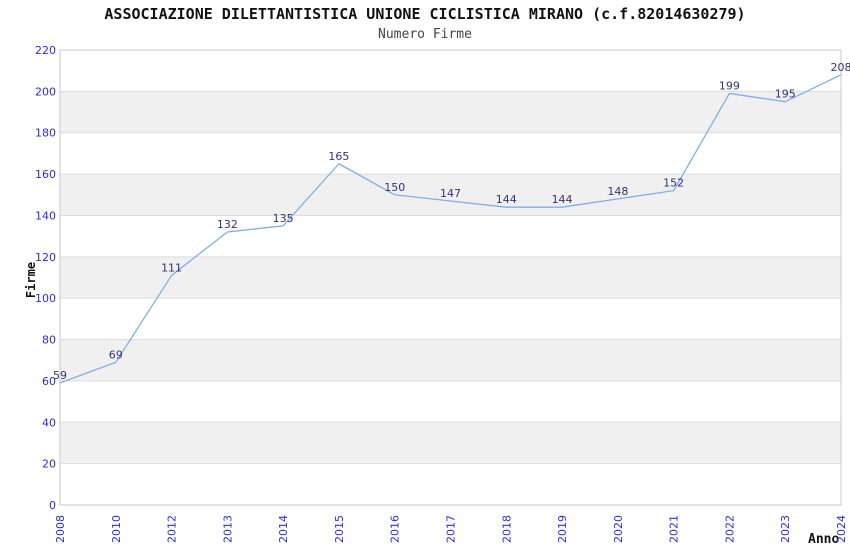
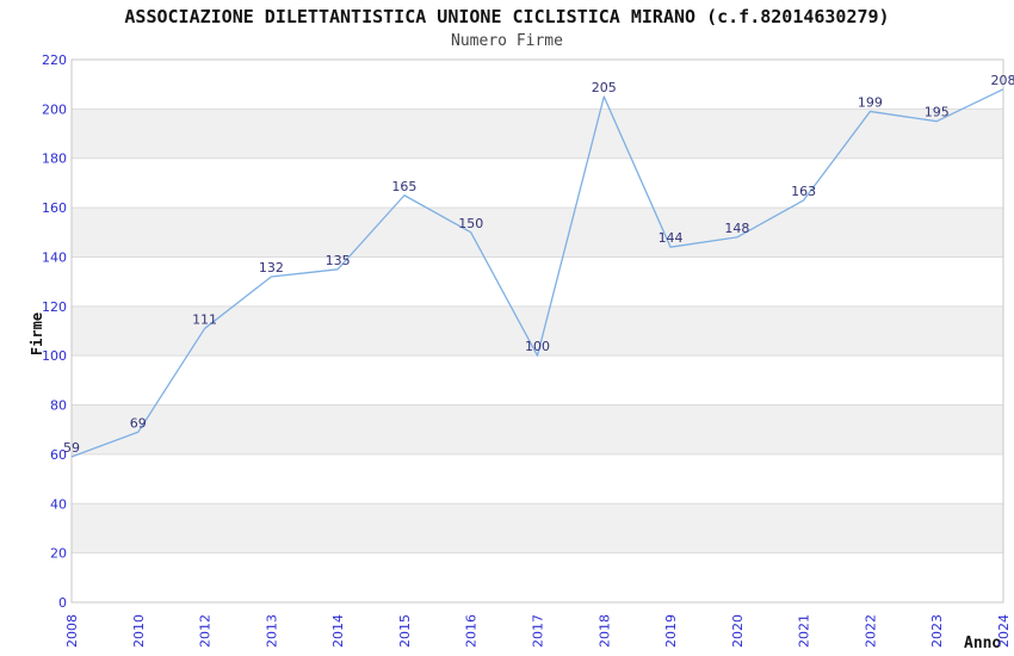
2017: 147 -> 100
2018: 144 -> 205
2021: 152 -> 163
